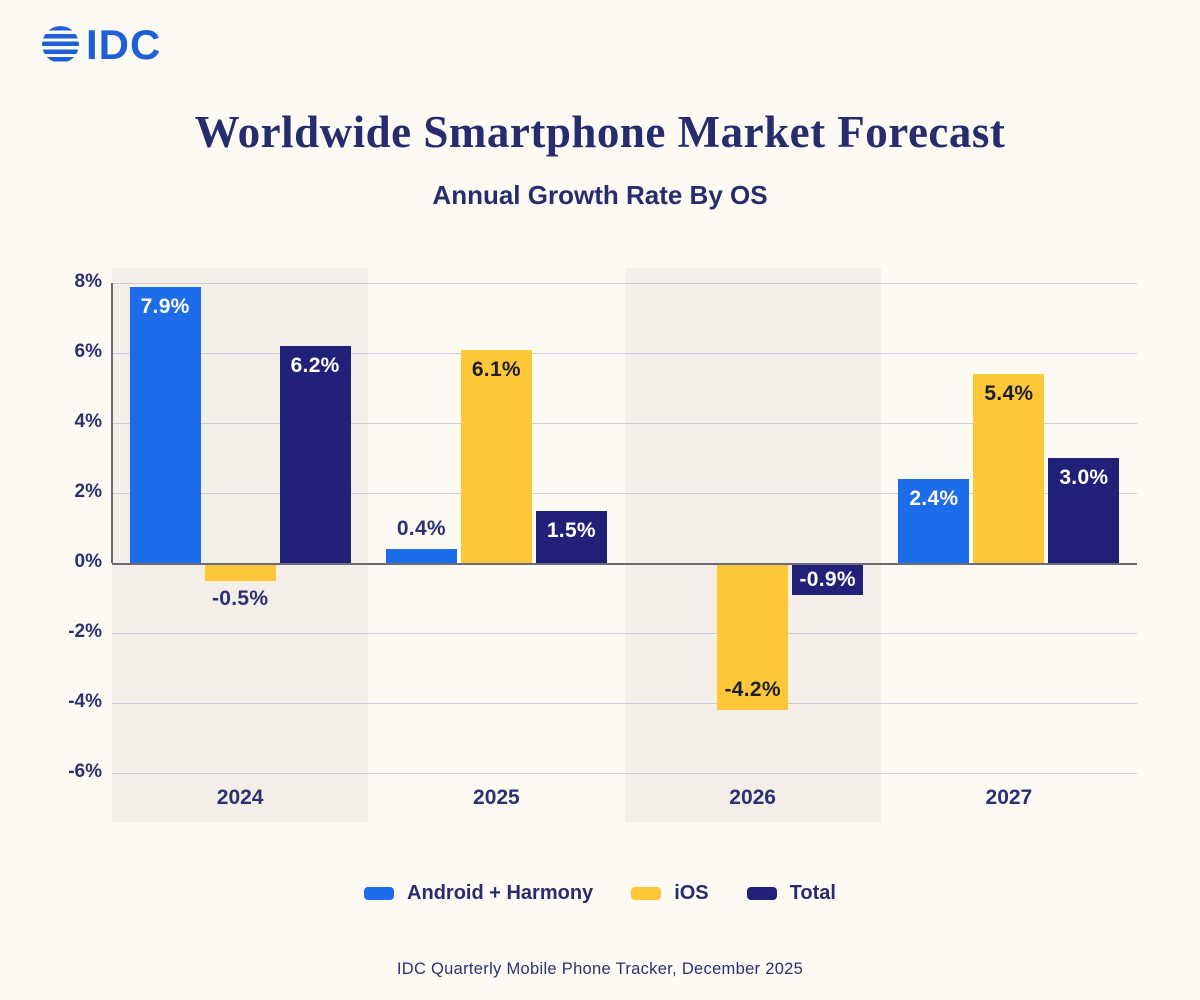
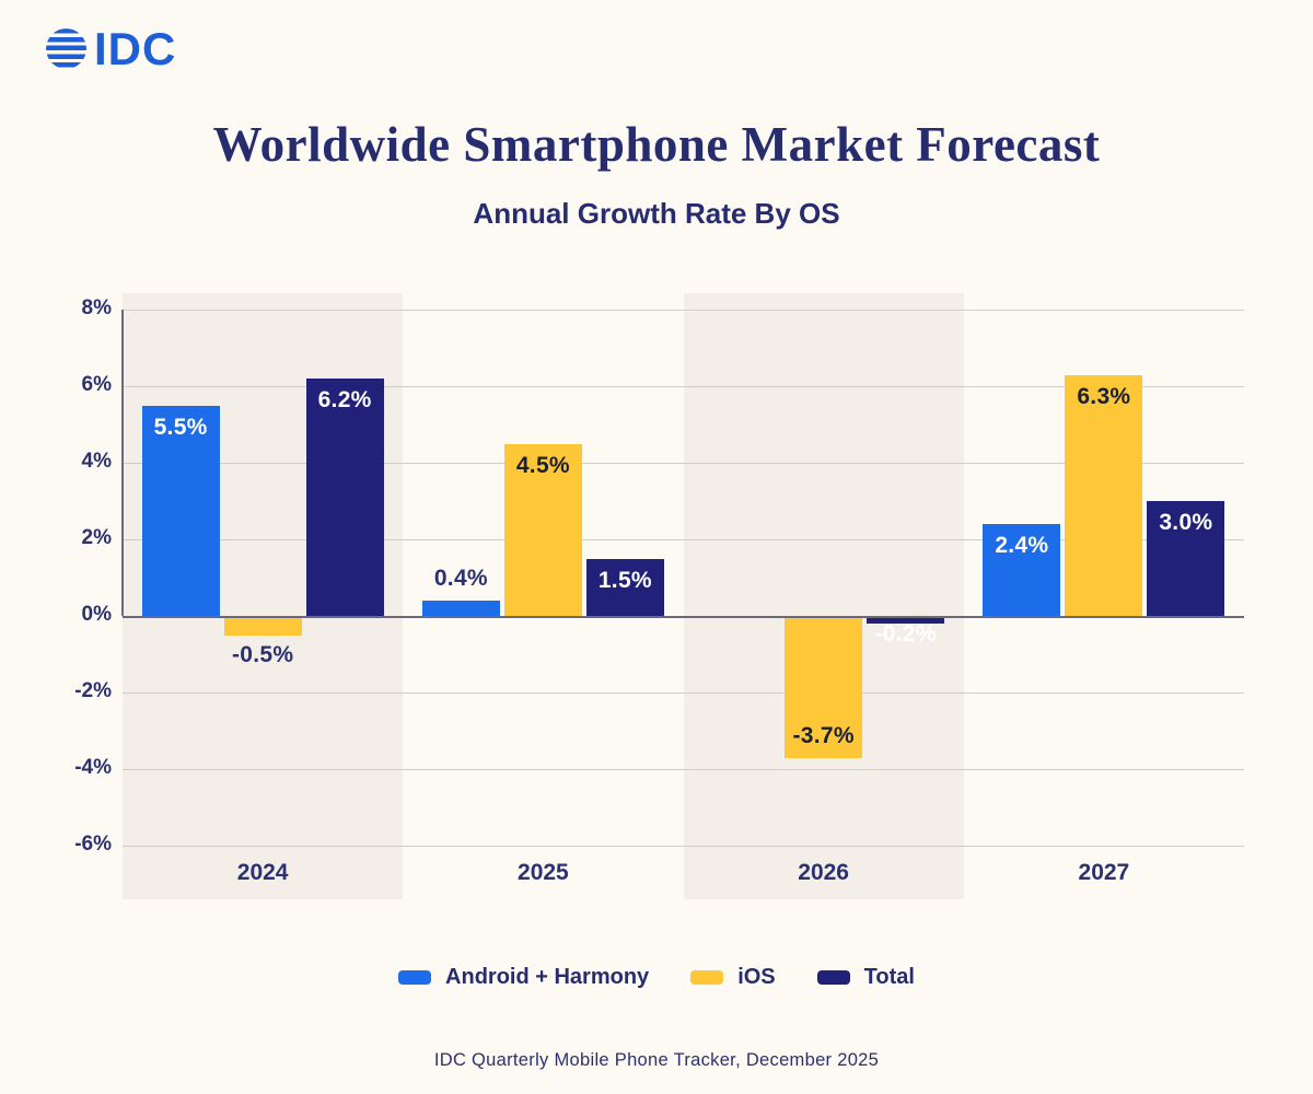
Android + Harmony/2024: 7.9% -> 5.5%
iOS/2025: 6.1% -> 4.5%
iOS/2026: -4.2% -> -3.7%
Total/2026: -0.9% -> -0.2%
iOS/2027: 5.4% -> 6.3%
